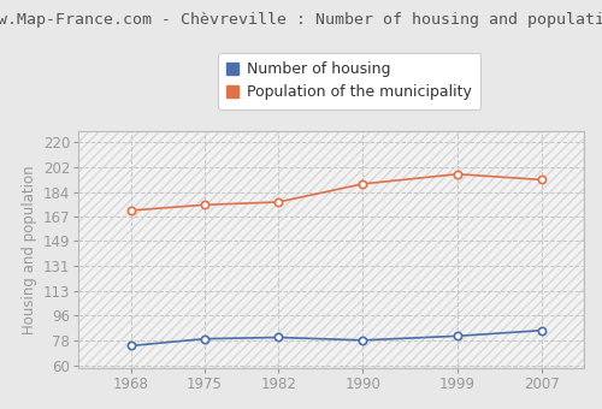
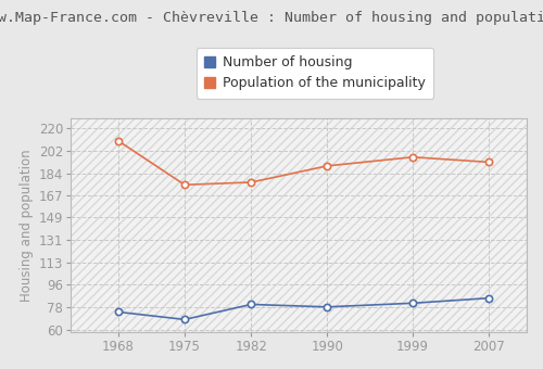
Population of the municipality/1968: 171 -> 210
Number of housing/1975: 79 -> 68
